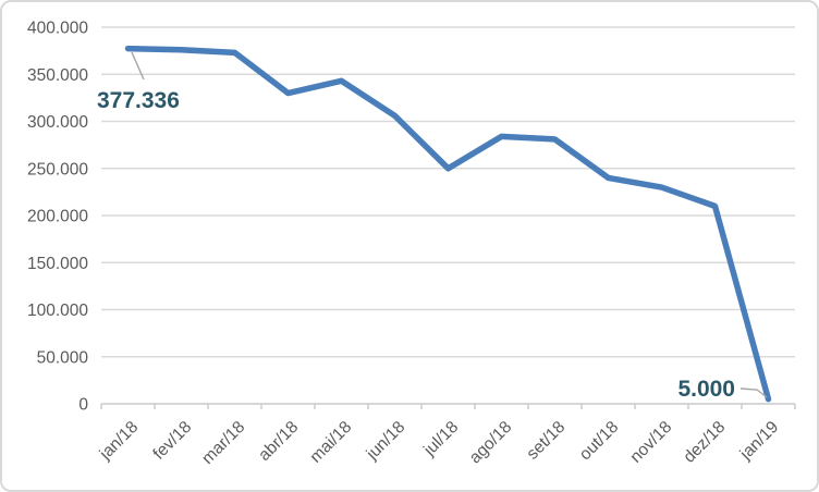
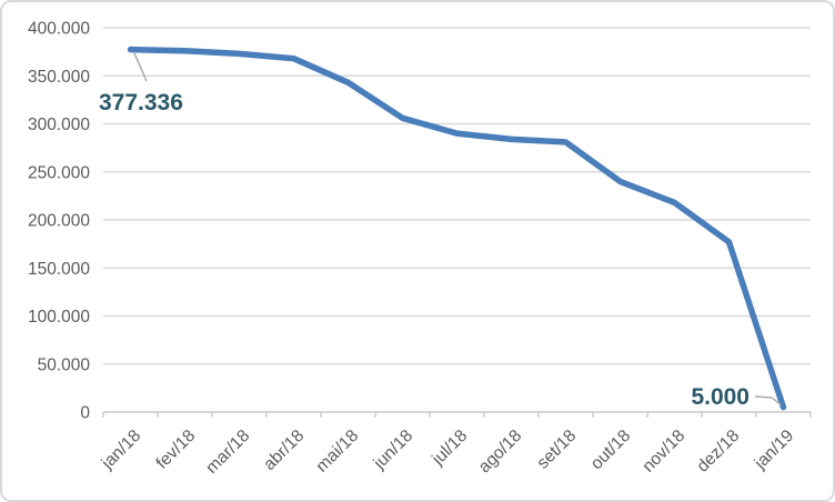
abr/18: 330000 -> 370000
jul/18: 250000 -> 290000
nov/18: 230000 -> 220000
dez/18: 210000 -> 180000
